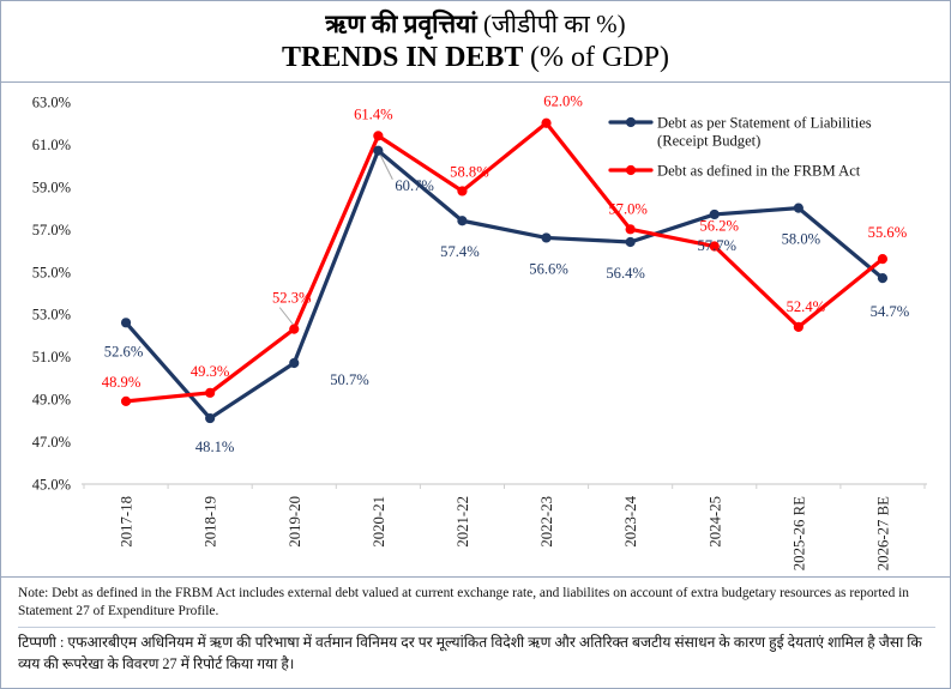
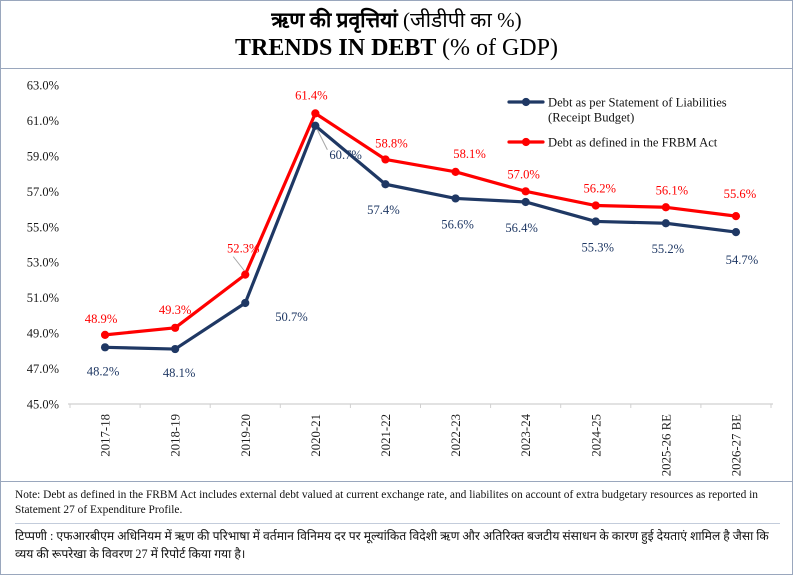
Debt as per Statement of Liabilities (Receipt Budget)/2017-18: 52.6% -> 48.2%
Debt as defined in the FRBM Act/2022-23: 62.0% -> 58.1%
Debt as per Statement of Liabilities (Receipt Budget)/2024-25: 57.7% -> 55.3%
Debt as per Statement of Liabilities (Receipt Budget)/2025-26 RE: 58.0% -> 55.2%
Debt as defined in the FRBM Act/2025-26 RE: 52.4% -> 56.1%
